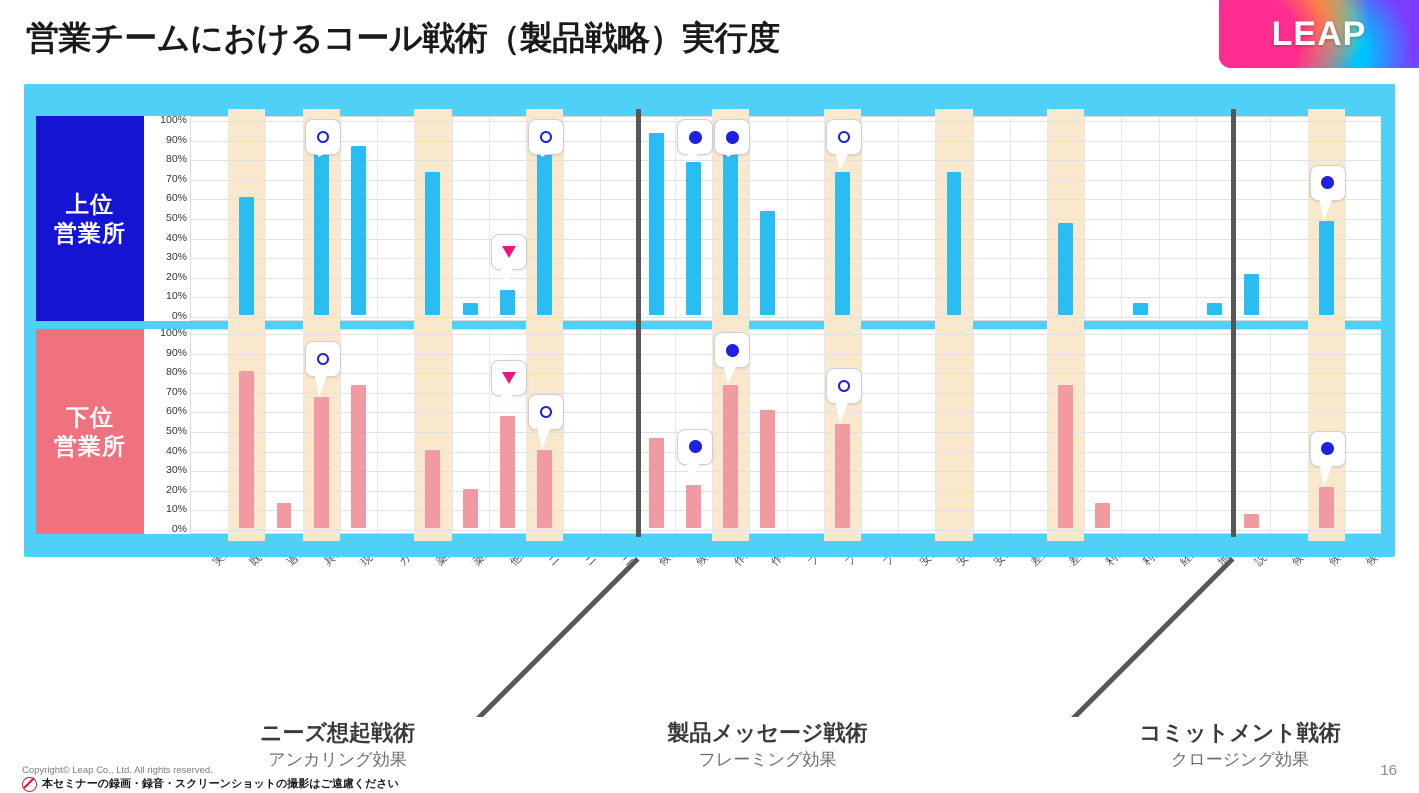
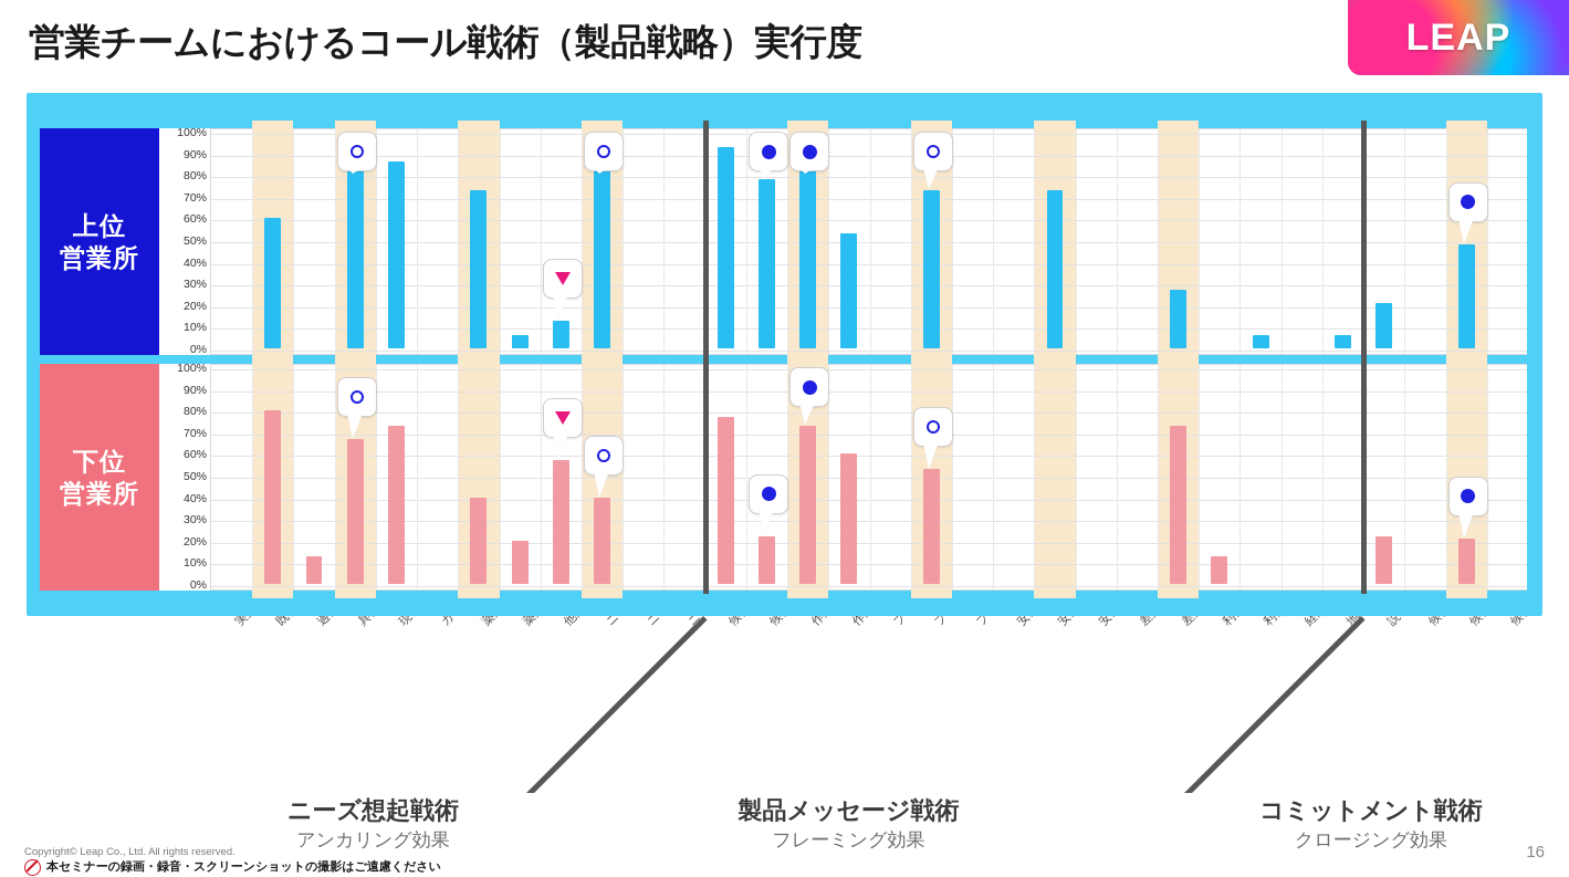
下位営業所/候補症例に関する聞き取り: 46% -> 77%
上位営業所/差別化要素②の伝達: 47% -> 27%
下位営業所/説明会実施の依頼: 7% -> 22%
